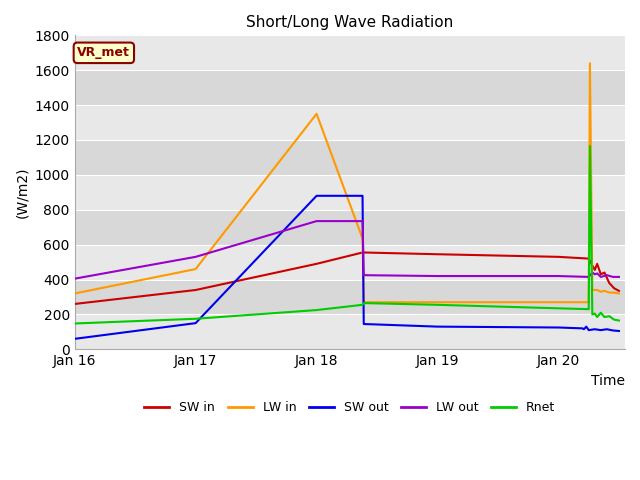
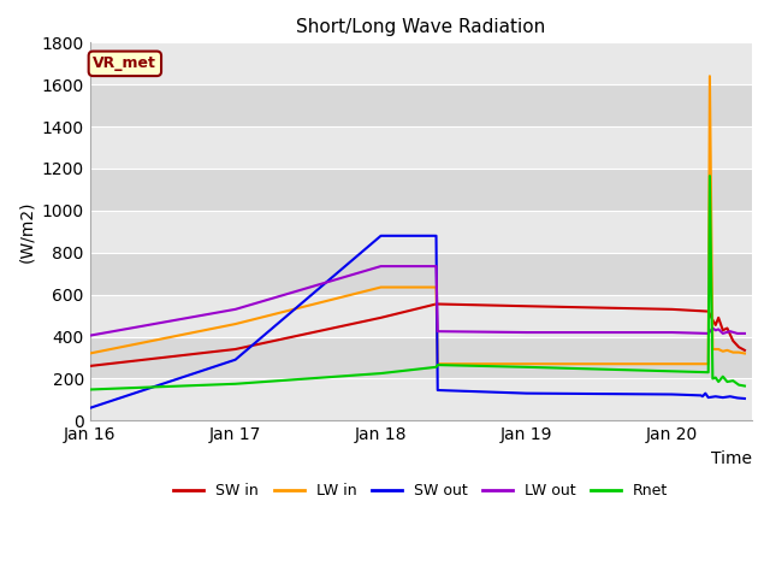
SW out/Jan 17: 150 -> 290
LW in/Jan 18: 1350 -> 640
